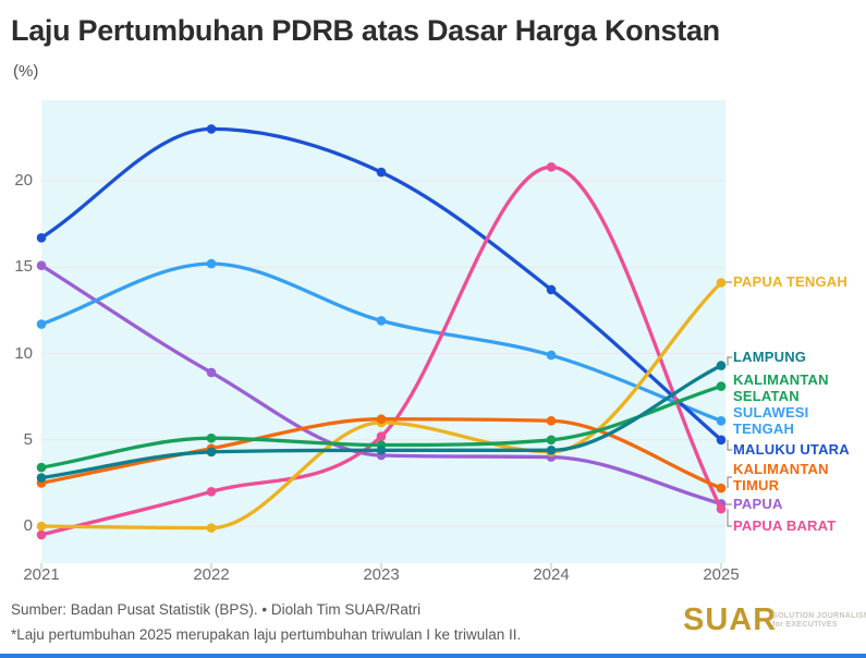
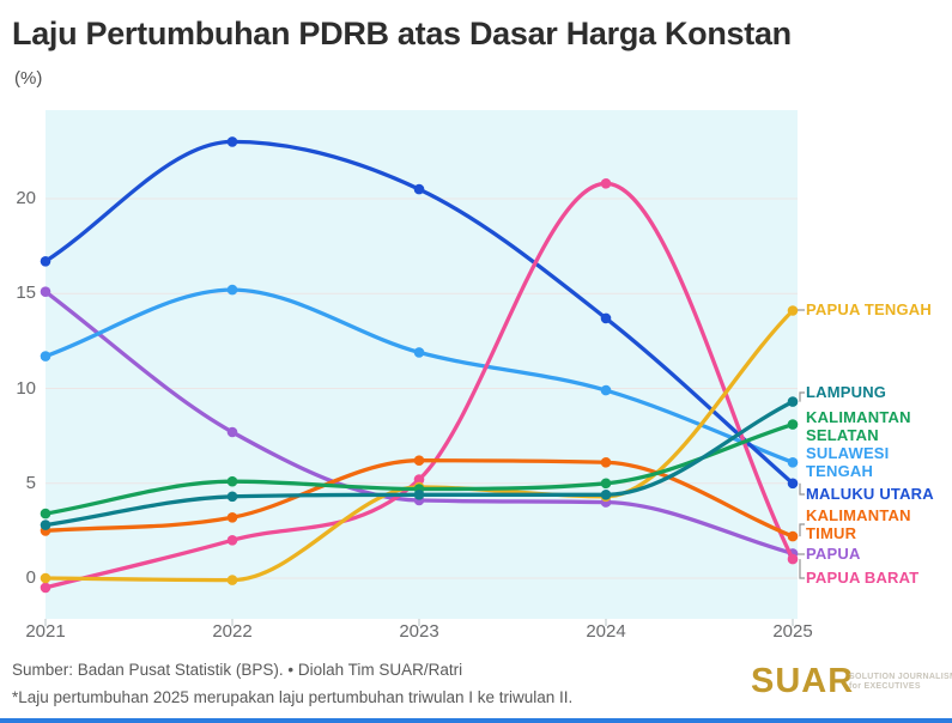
KALIMANTAN TIMUR/2022: 4.5 -> 3.2
PAPUA/2022: 8.9 -> 7.7
PAPUA TENGAH/2023: 6.0 -> 4.8
